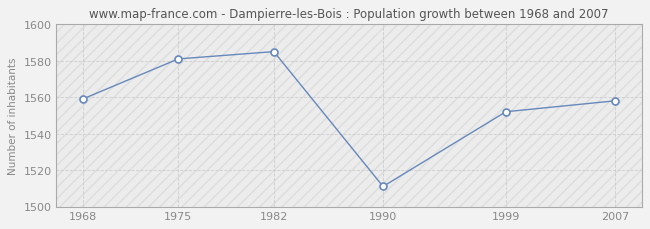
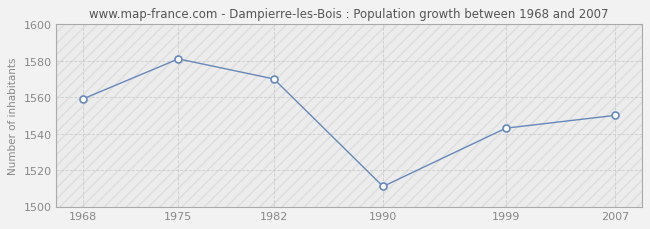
1982: 1585 -> 1570
1999: 1552 -> 1543
2007: 1558 -> 1550
